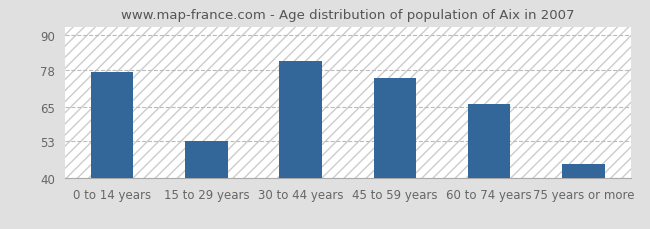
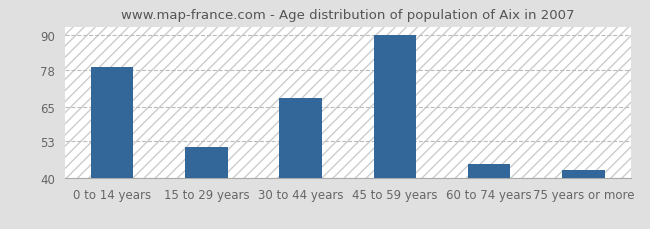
0 to 14 years: 77 -> 79
15 to 29 years: 53 -> 51
30 to 44 years: 81 -> 68
45 to 59 years: 75 -> 90
60 to 74 years: 66 -> 45
75 years or more: 45 -> 43
